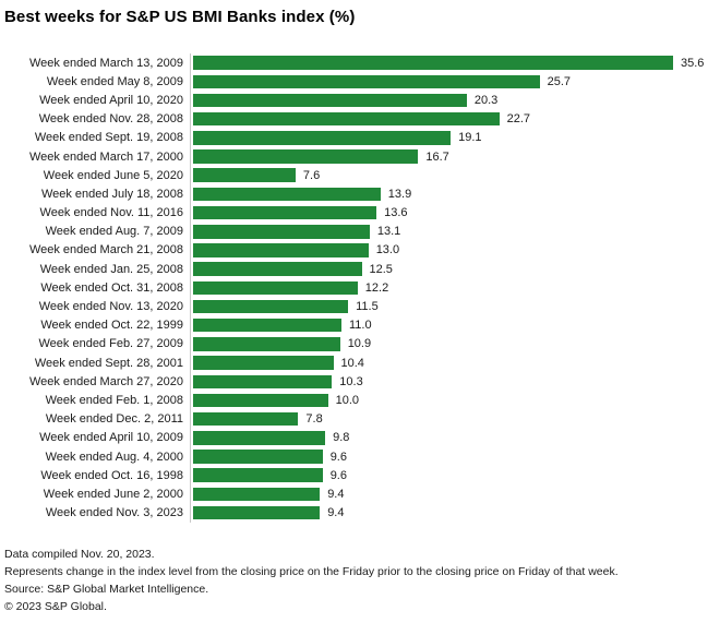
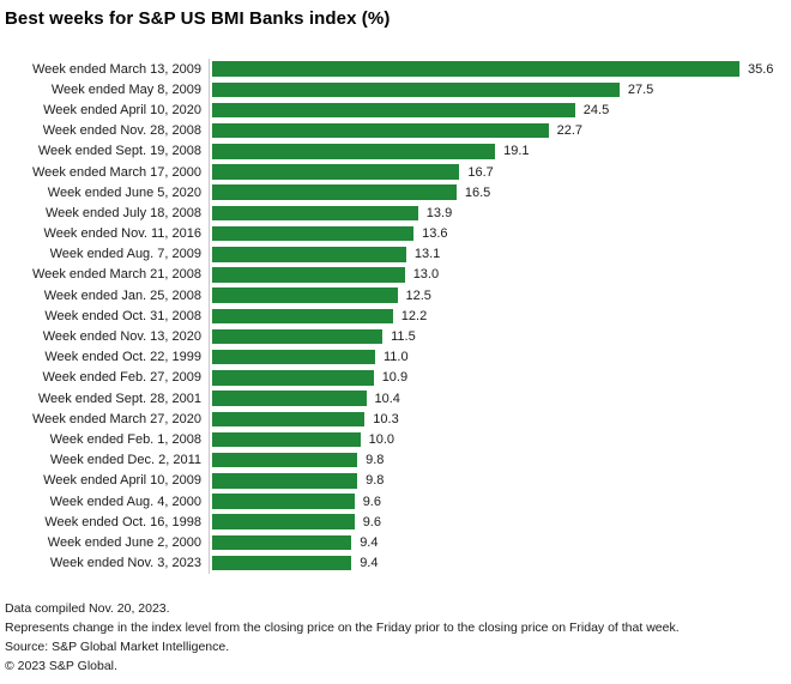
Week ended May 8, 2009: 25.7 -> 27.5
Week ended April 10, 2020: 20.3 -> 24.5
Week ended June 5, 2020: 7.6 -> 16.5
Week ended Dec. 2, 2011: 7.8 -> 9.8
